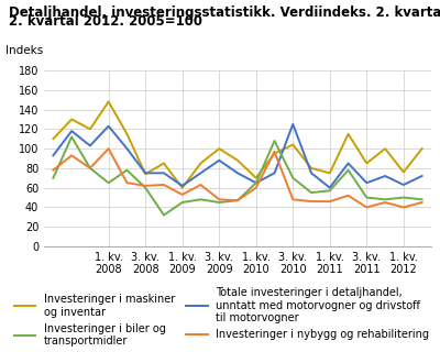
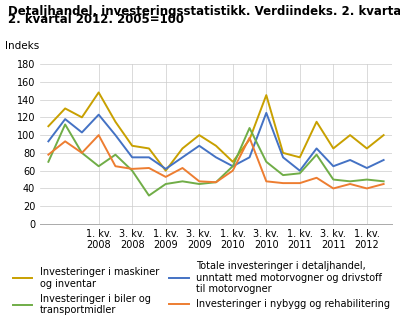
Investeringer i maskiner og inventar/3. kv. 2008: 74 -> 88
Investeringer i maskiner og inventar/3. kv. 2010: 104 -> 145
Investeringer i maskiner og inventar/1. kv. 2012: 76 -> 85
